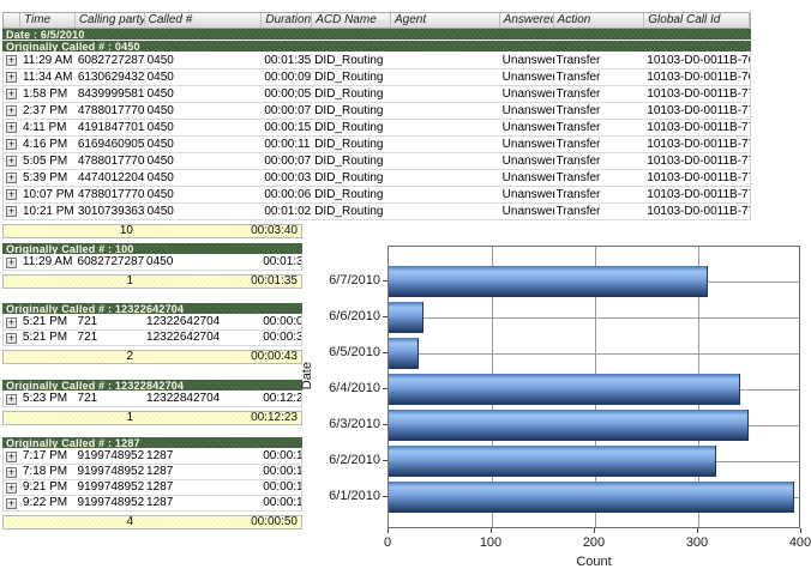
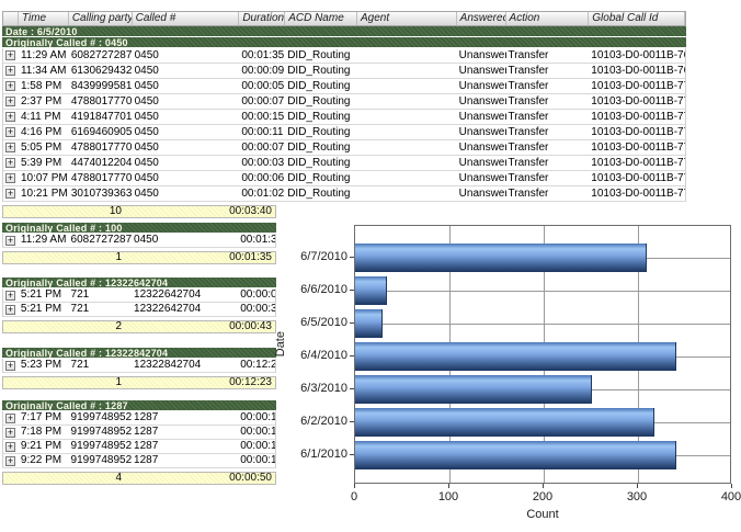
6/3/2010: 350 -> 250
6/1/2010: 390 -> 340
